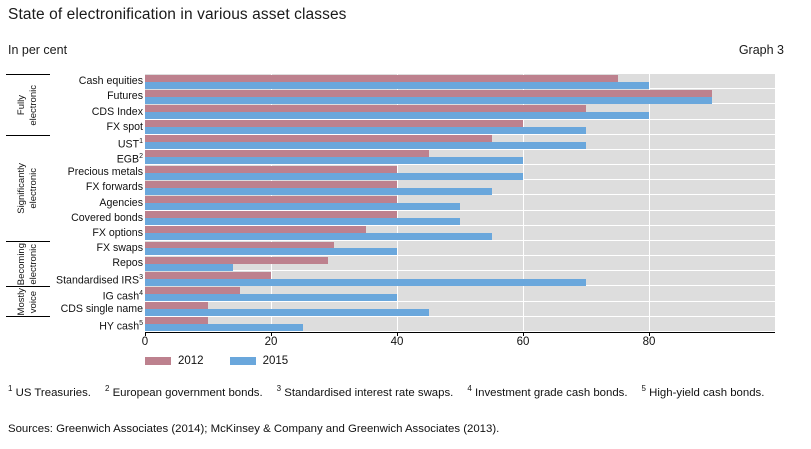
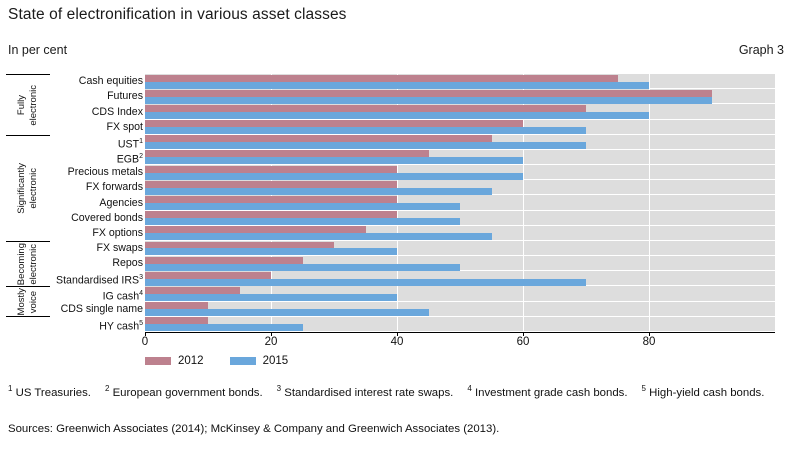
2012/Repos: 29 -> 25
2015/Repos: 14 -> 50
